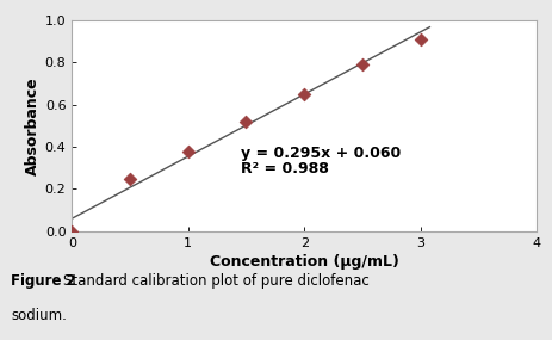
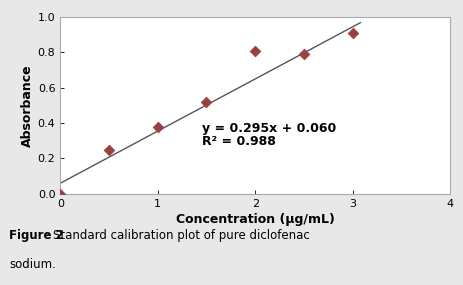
2: 0.65 -> 0.81
